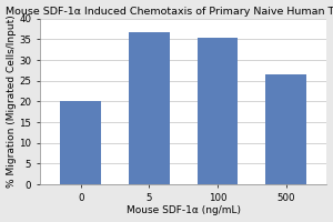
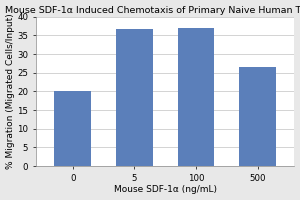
100: 35.3 -> 37.0
